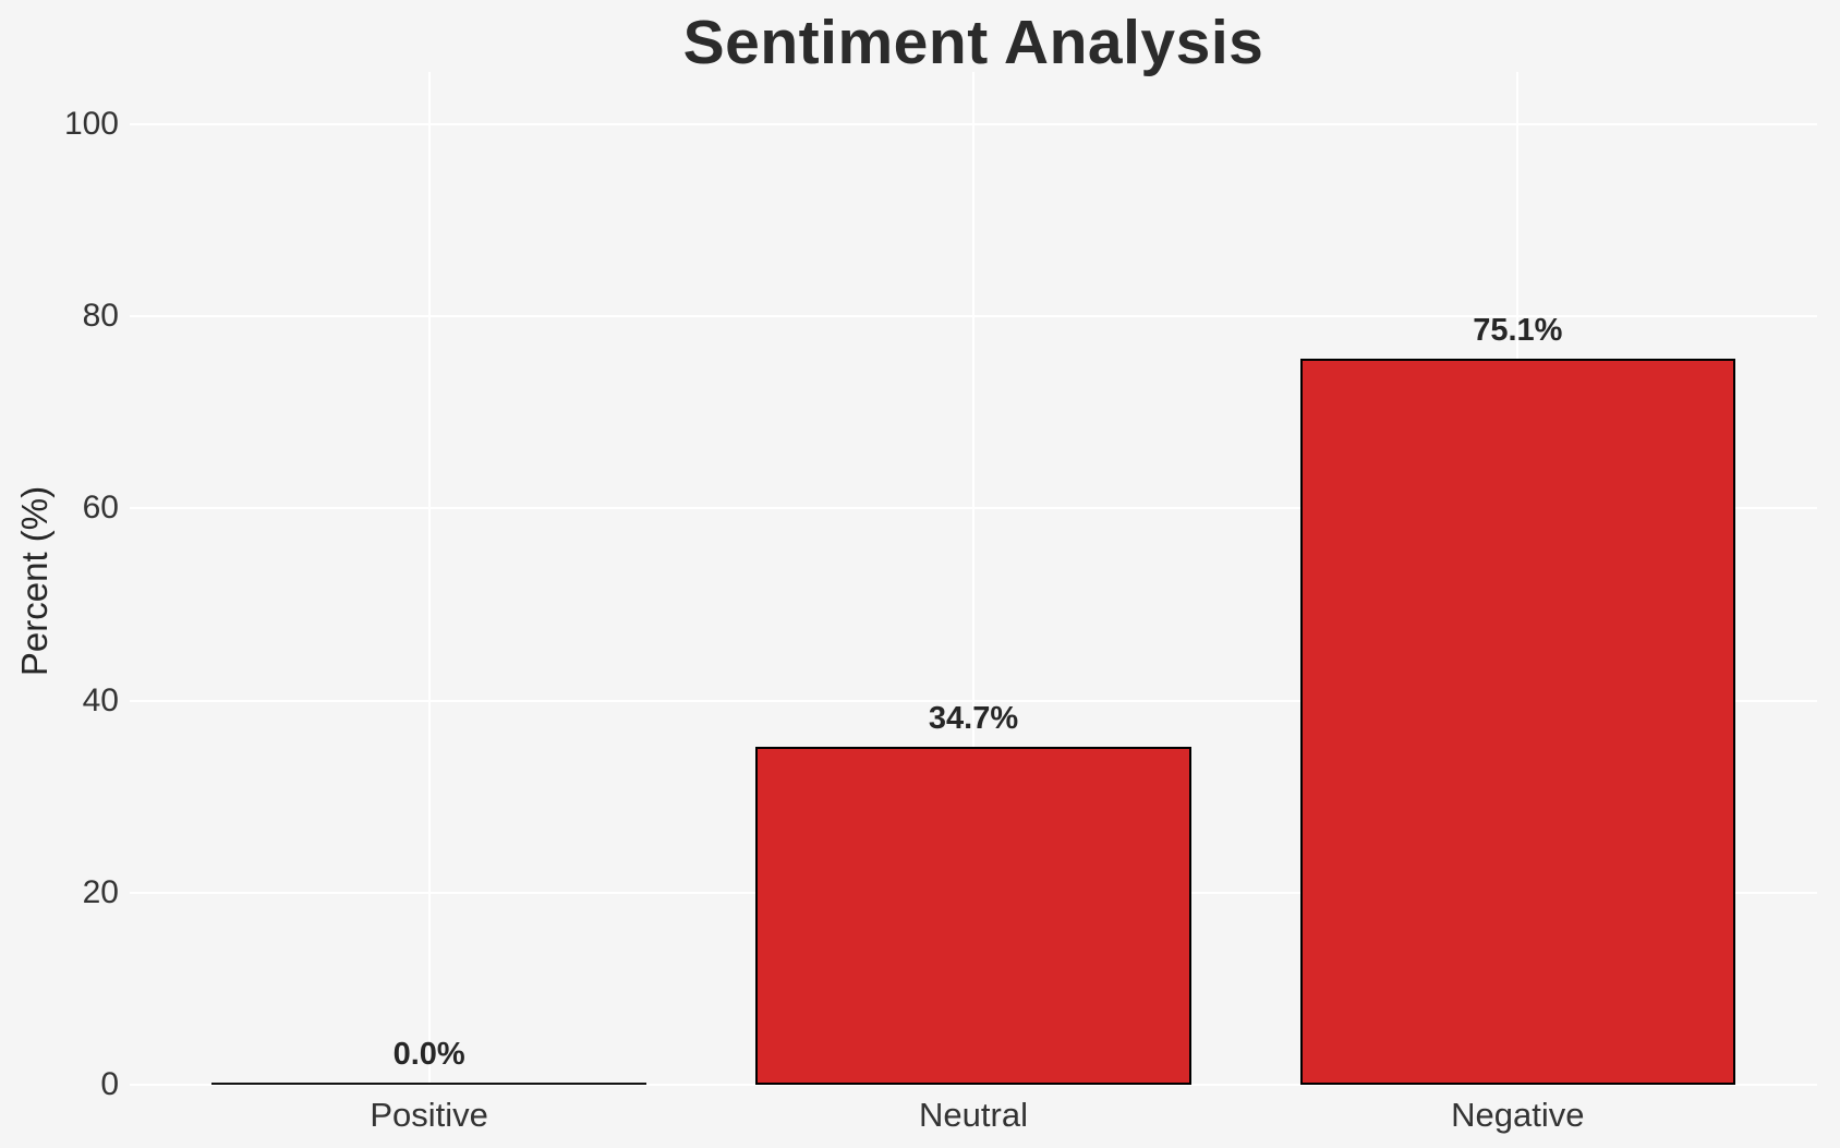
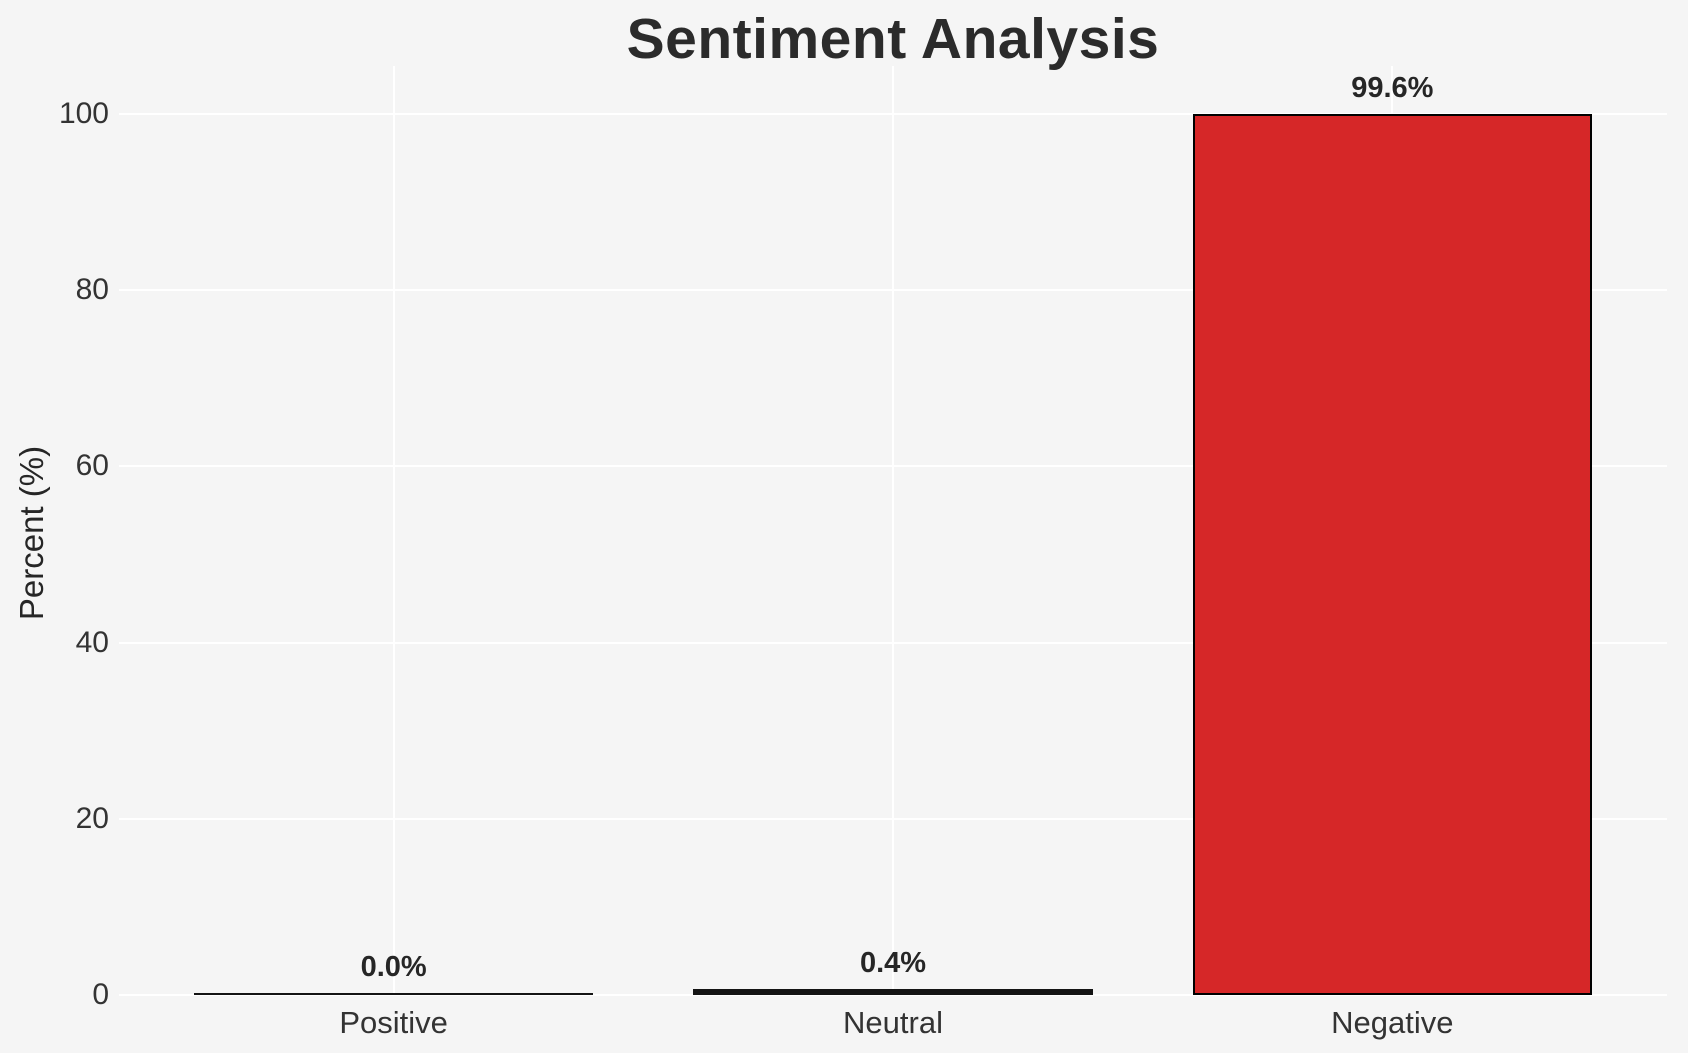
Neutral: 34.7% -> 0.4%
Negative: 75.1% -> 99.6%
